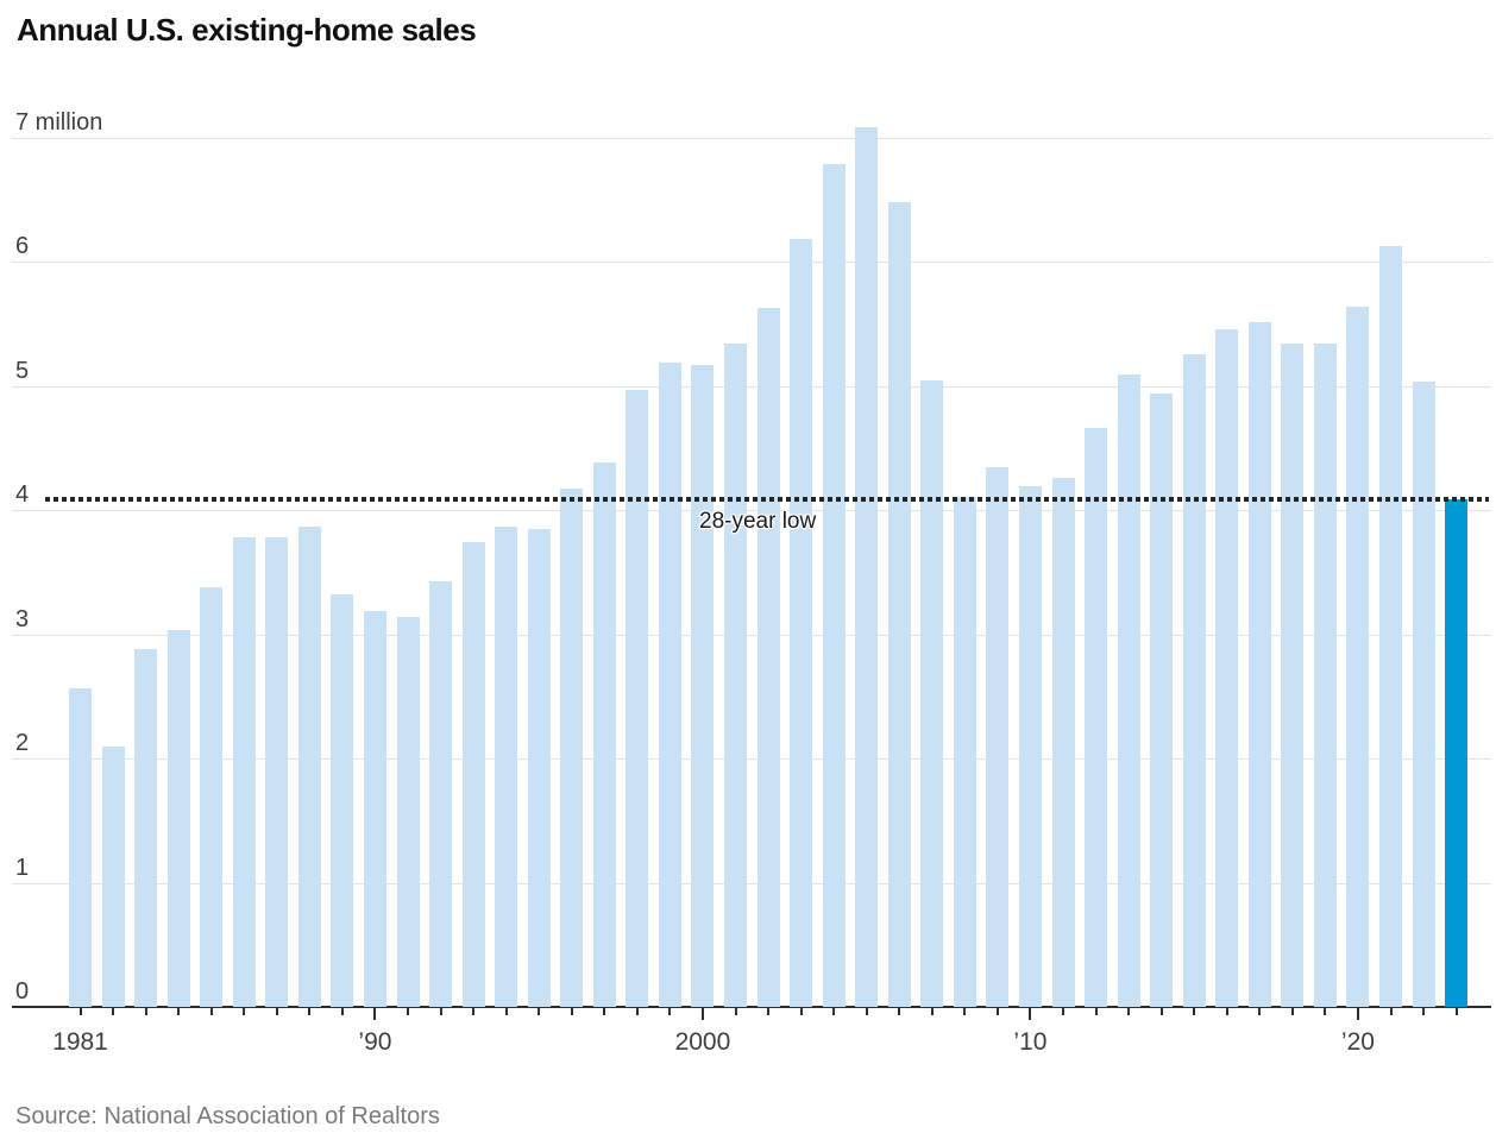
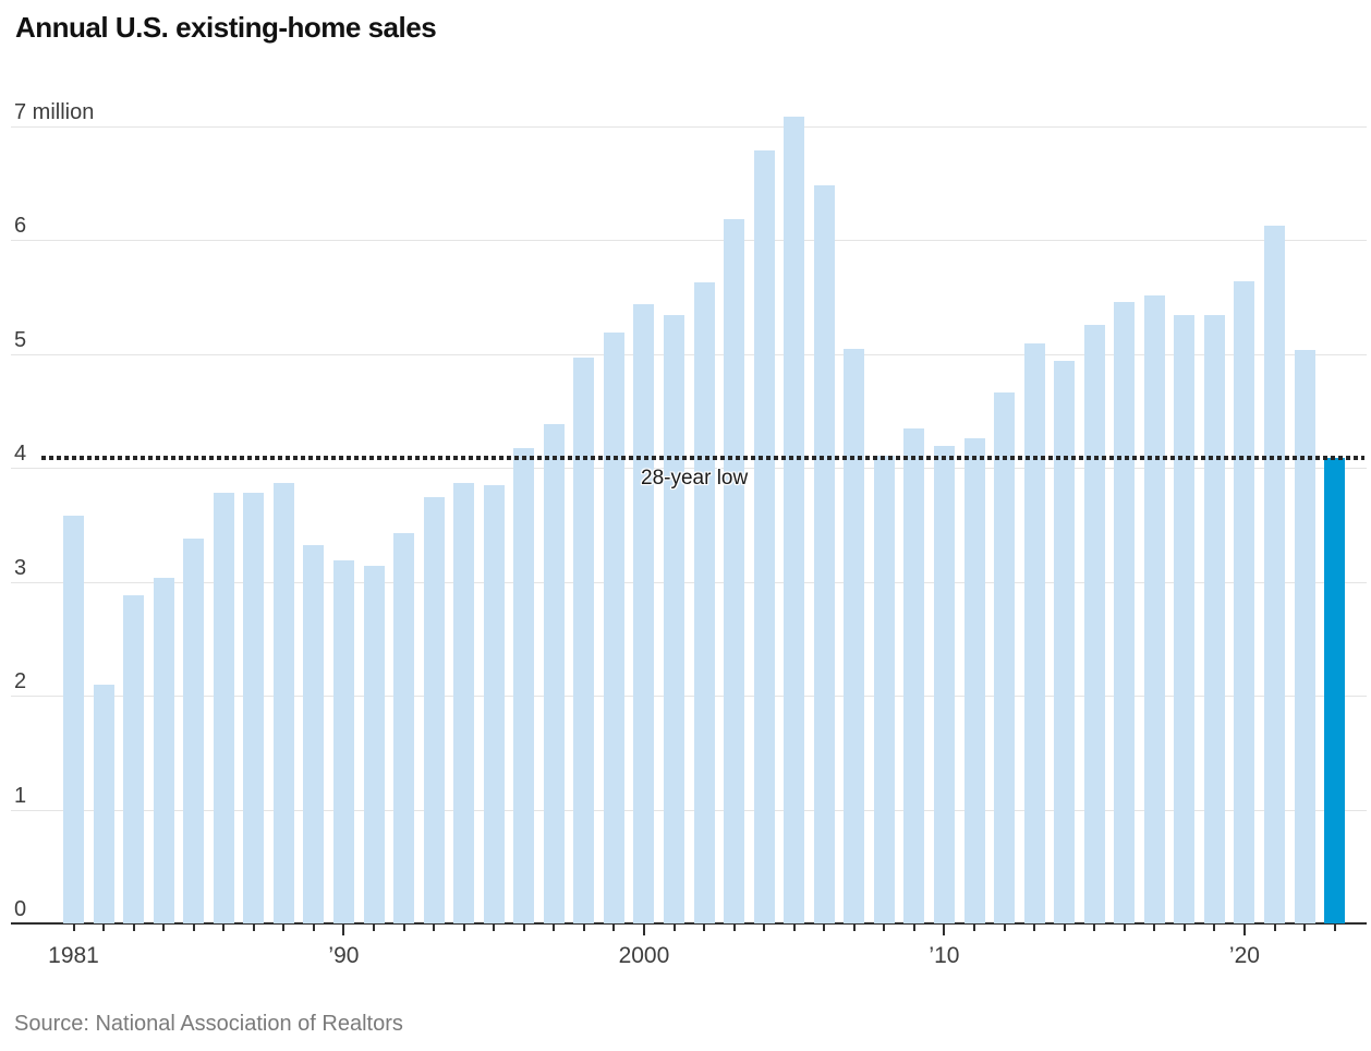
1981: 2.56 -> 3.58
2000: 5.17 -> 5.44
